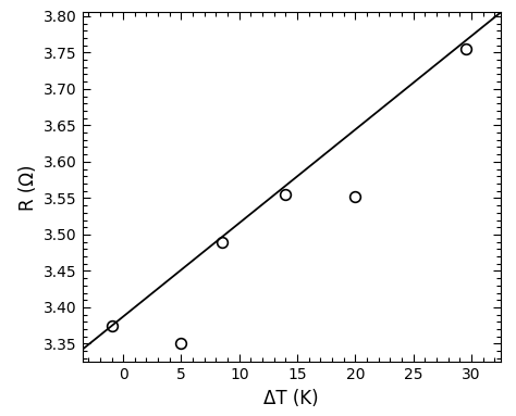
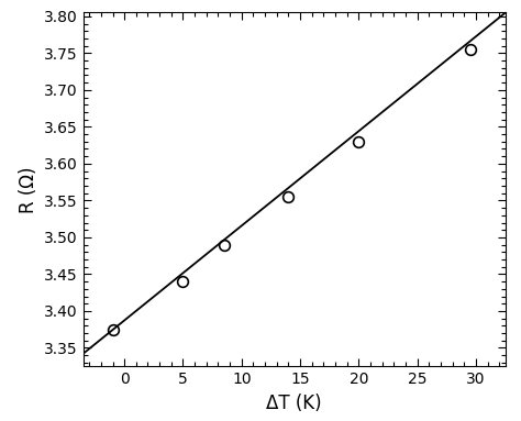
5: 3.350 -> 3.440
20: 3.552 -> 3.630
